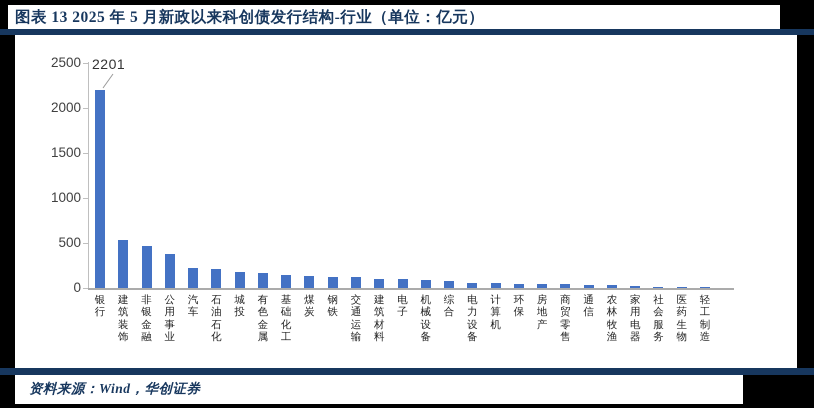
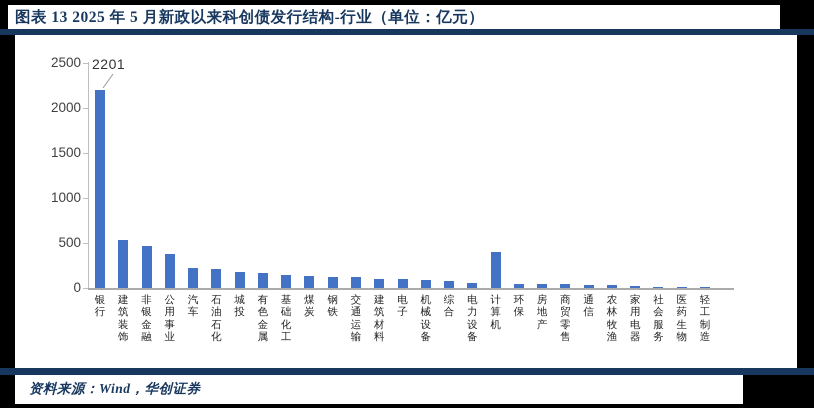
计算机: 100 -> 400
